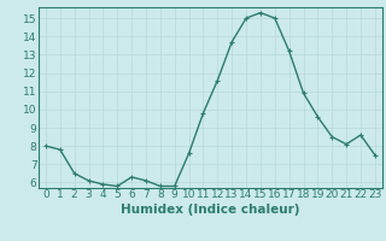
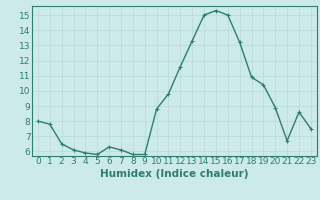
10: 7.6 -> 8.8
13: 13.7 -> 13.3
19: 9.6 -> 10.4
20: 8.5 -> 8.9
21: 8.1 -> 6.7
